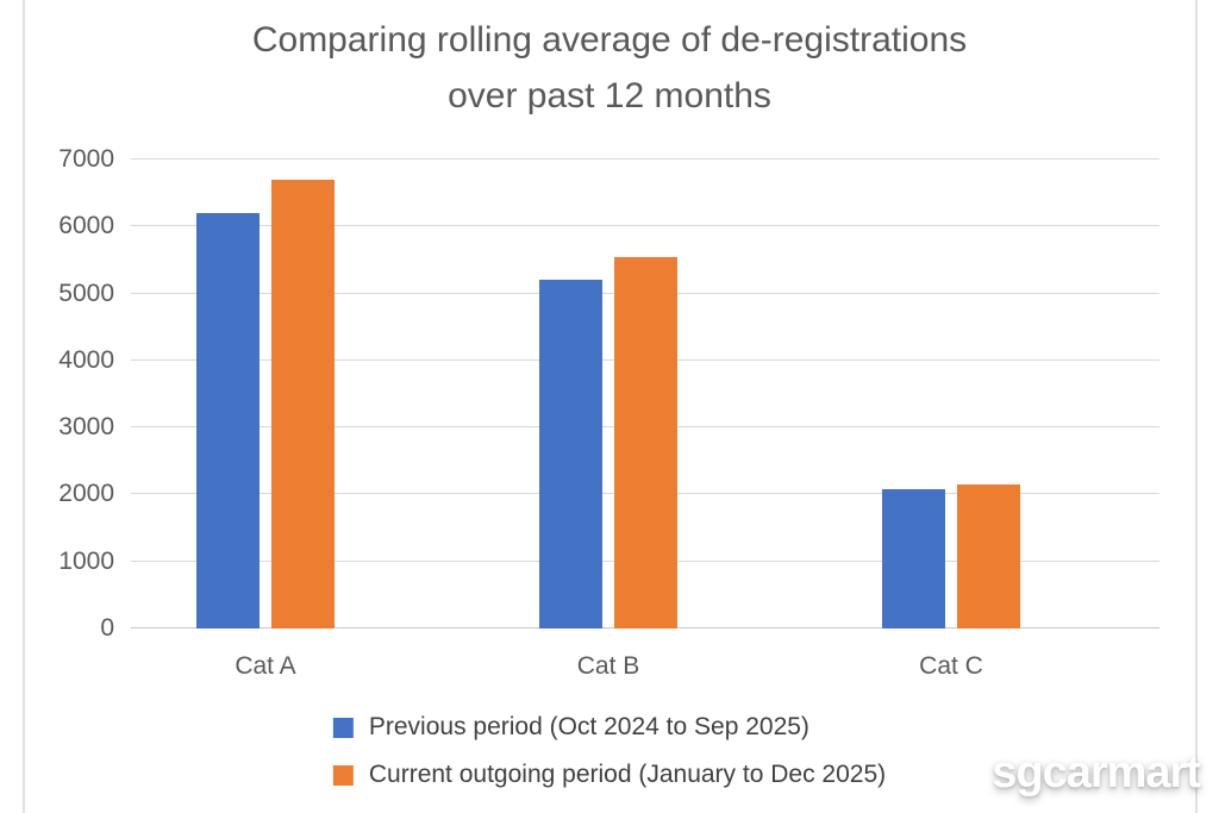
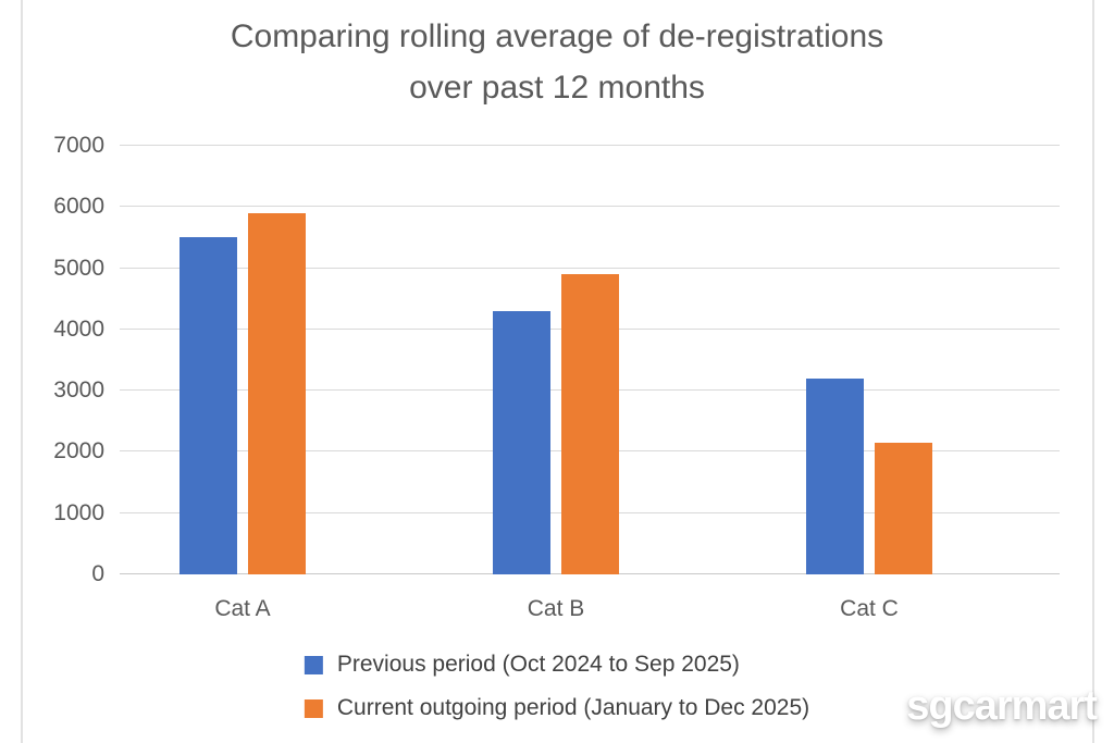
Previous period (Oct 2024 to Sep 2025)/Cat A: 6200 -> 5500
Current outgoing period (January to Dec 2025)/Cat A: 6700 -> 5900
Previous period (Oct 2024 to Sep 2025)/Cat B: 5200 -> 4300
Current outgoing period (January to Dec 2025)/Cat B: 5600 -> 4900
Previous period (Oct 2024 to Sep 2025)/Cat C: 2100 -> 3200
